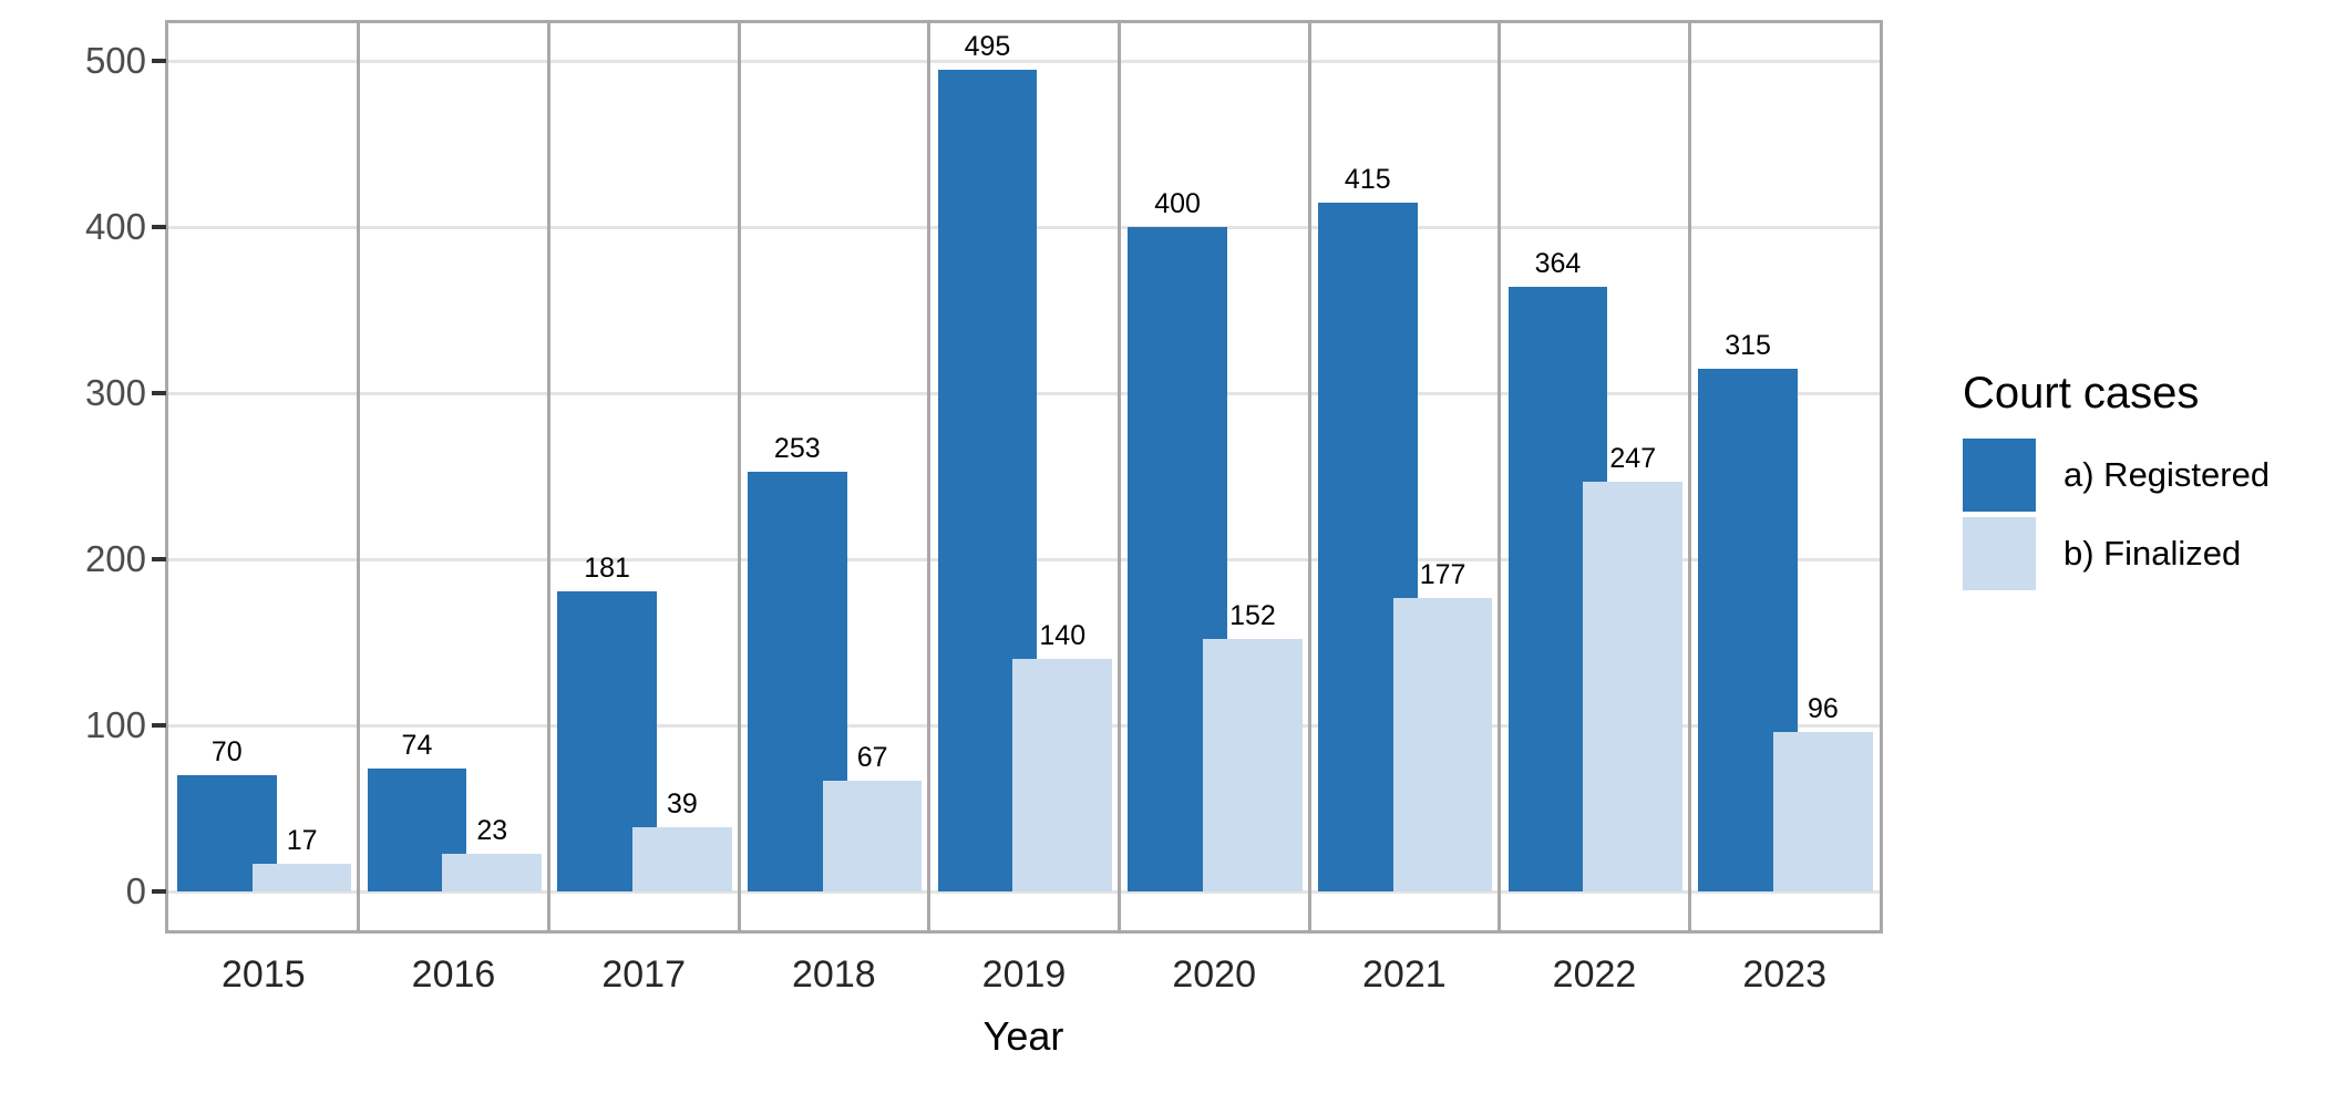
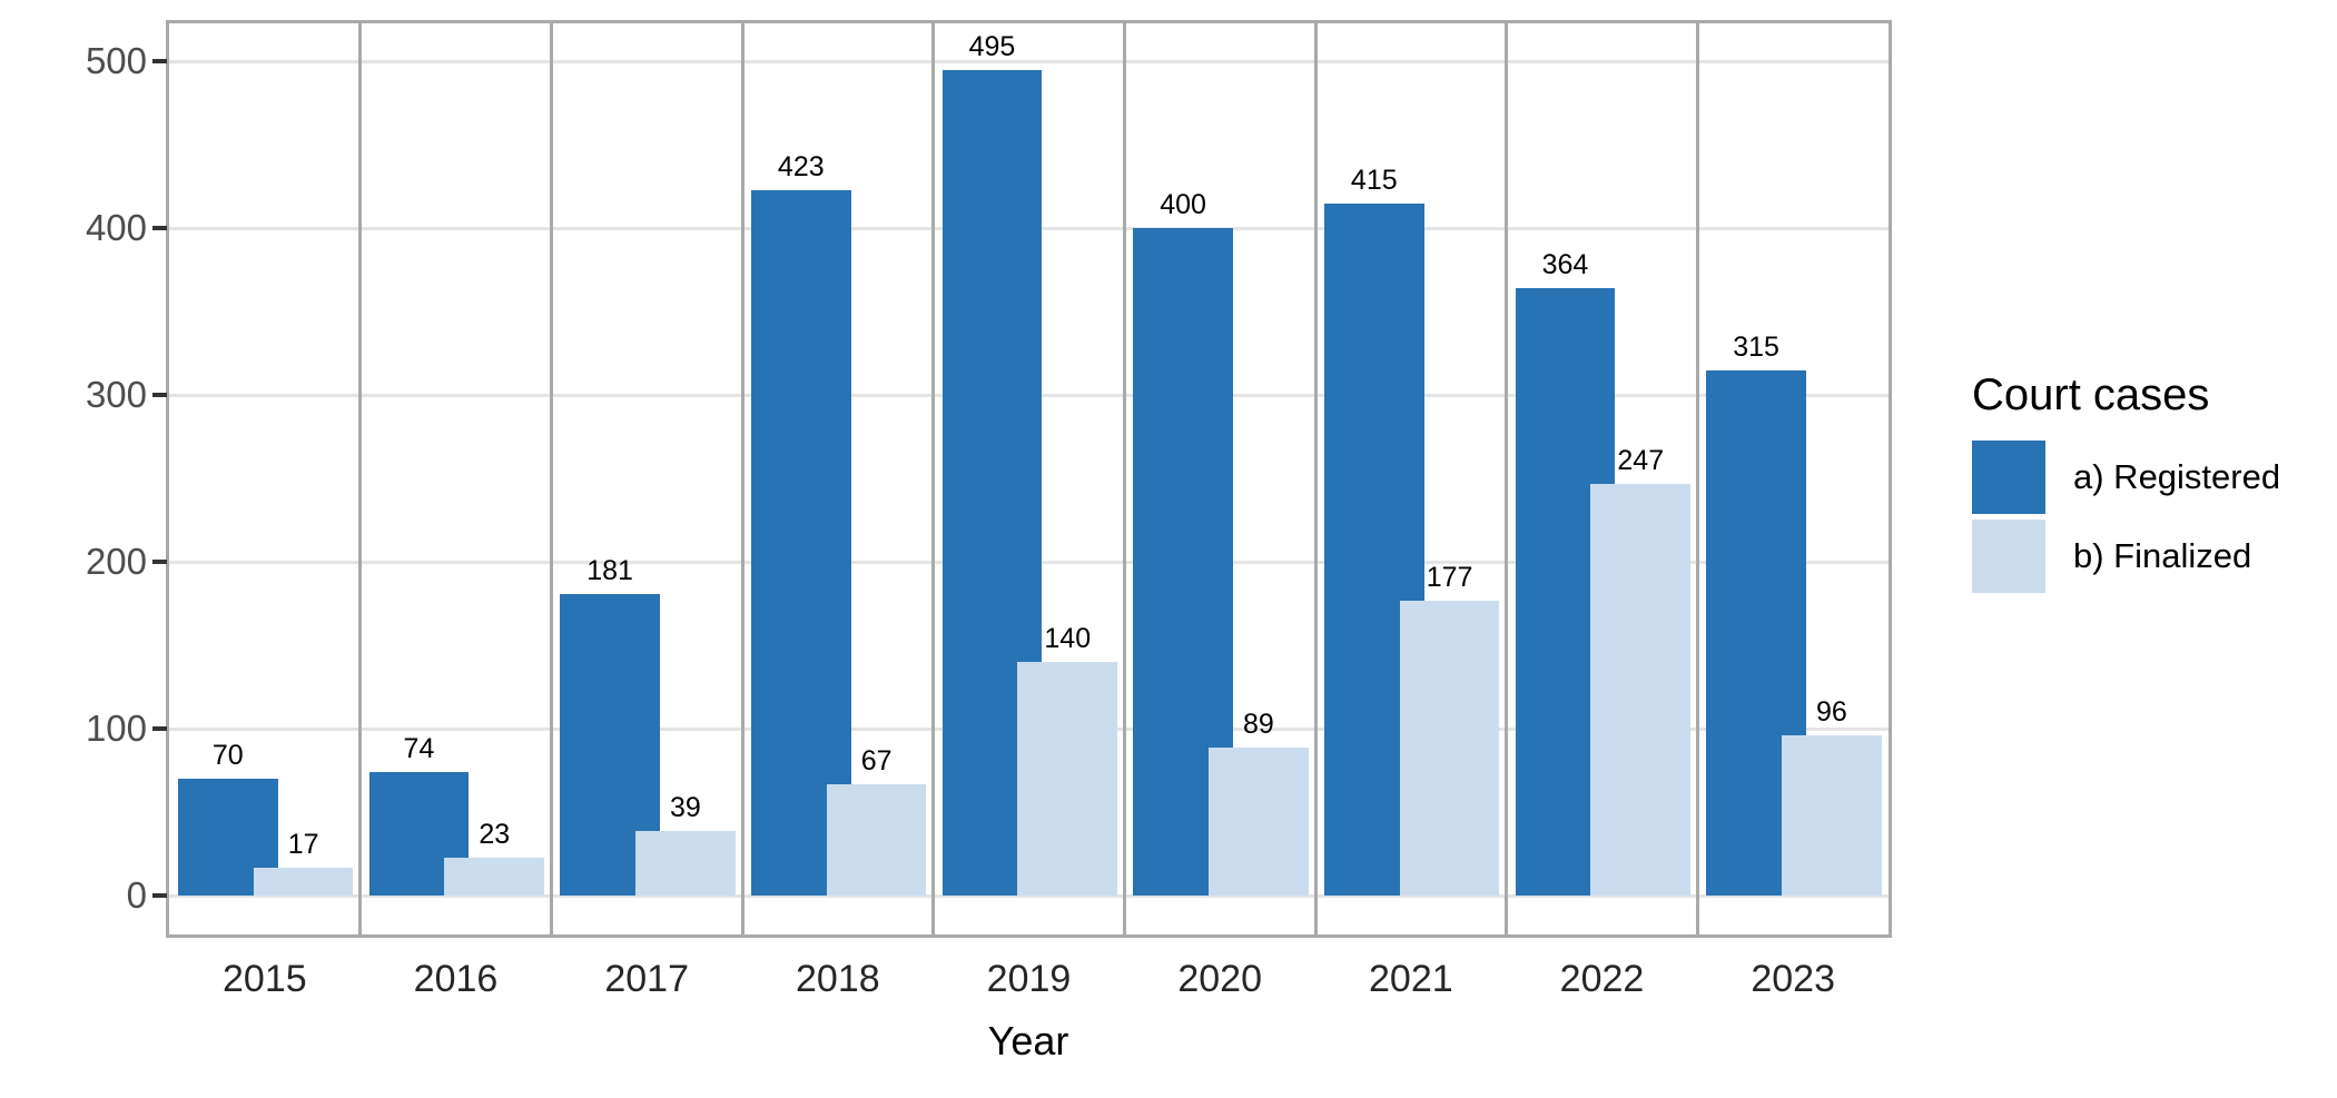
a) Registered/2018: 253 -> 423
b) Finalized/2020: 152 -> 89
